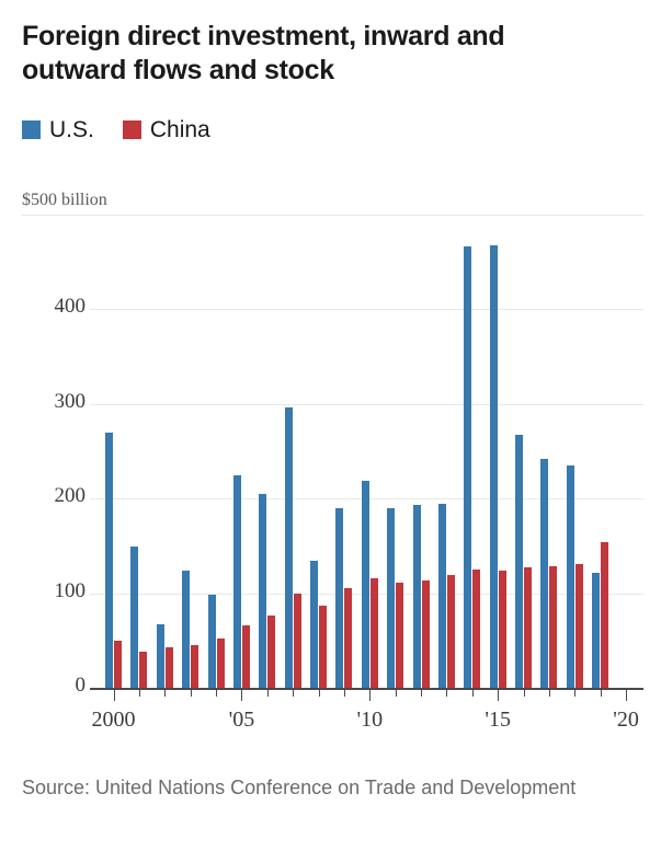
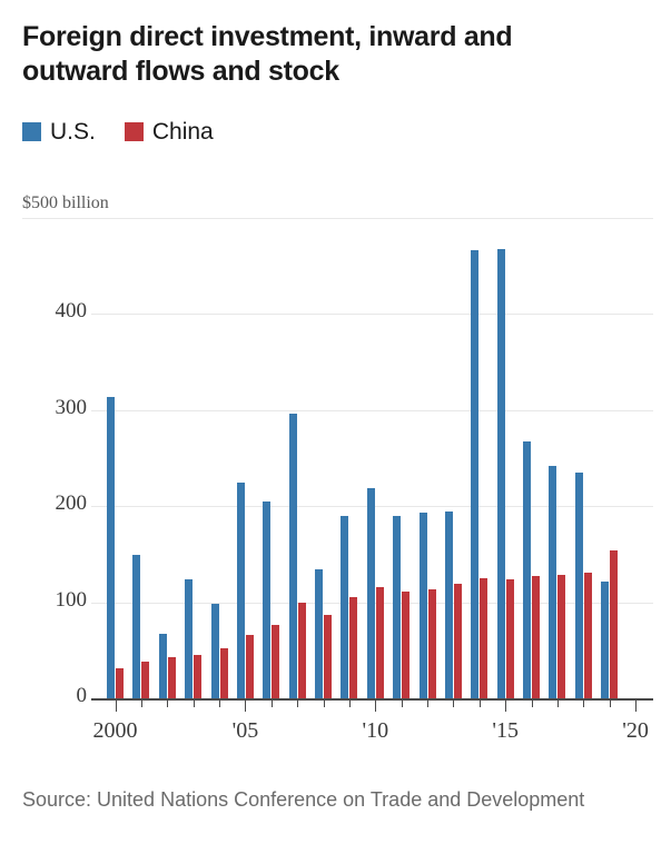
U.S./2000: 270 -> 310
China/2000: 50 -> 30
